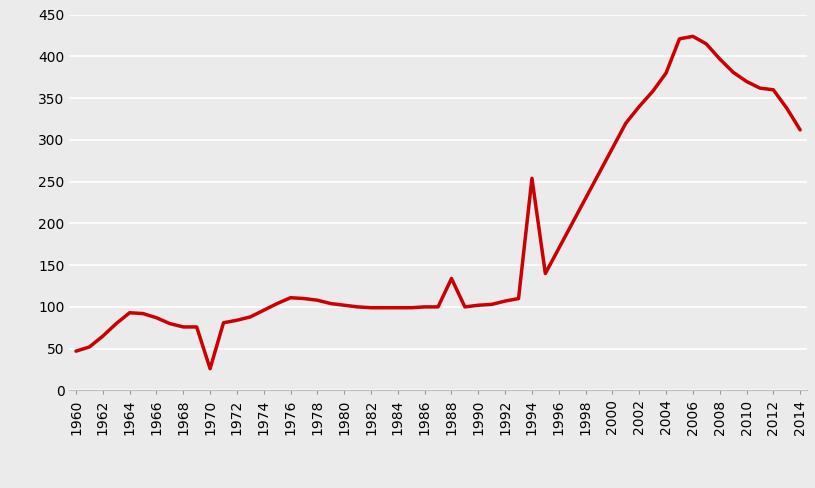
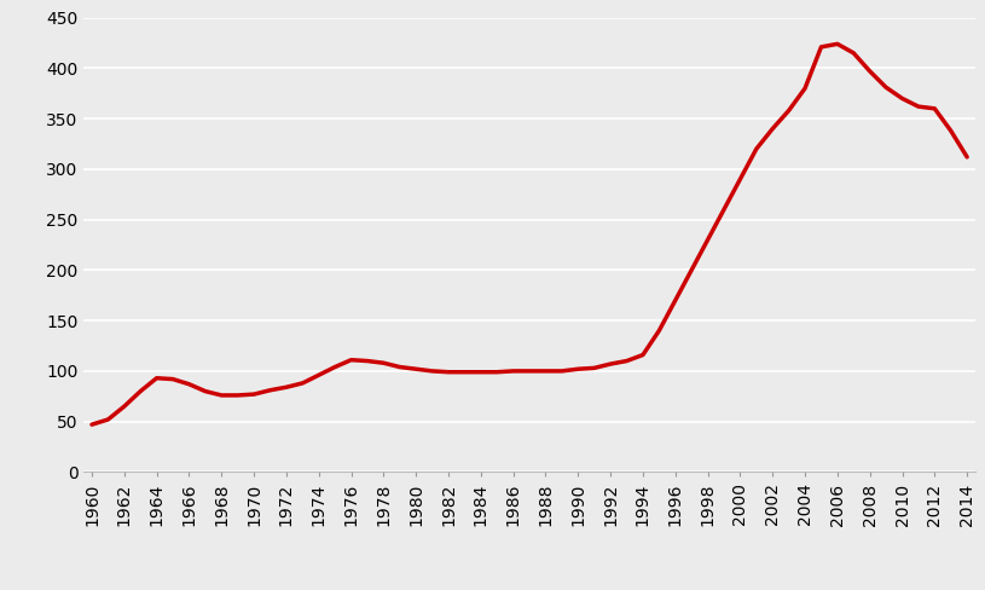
1970: 26 -> 77
1988: 134 -> 100
1994: 254 -> 116
